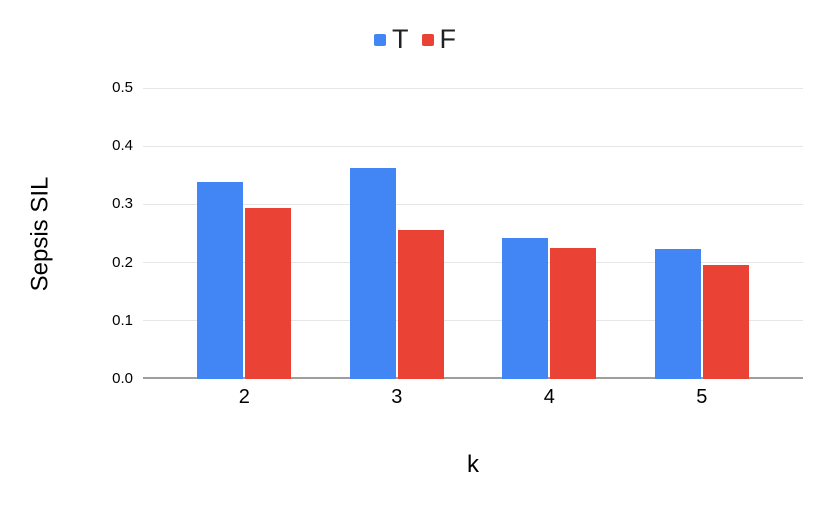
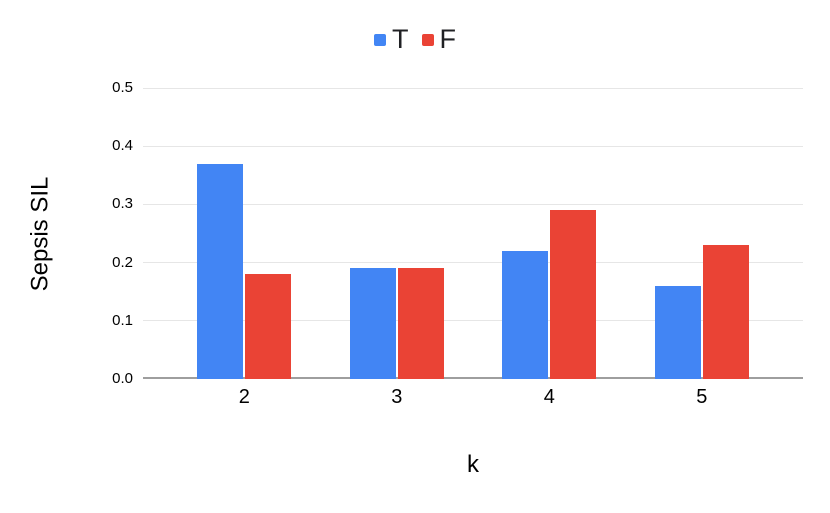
T/2: 0.34 -> 0.37
F/2: 0.29 -> 0.18
T/3: 0.36 -> 0.19
F/3: 0.26 -> 0.19
T/4: 0.24 -> 0.22
F/4: 0.23 -> 0.29
T/5: 0.22 -> 0.16
F/5: 0.20 -> 0.23
